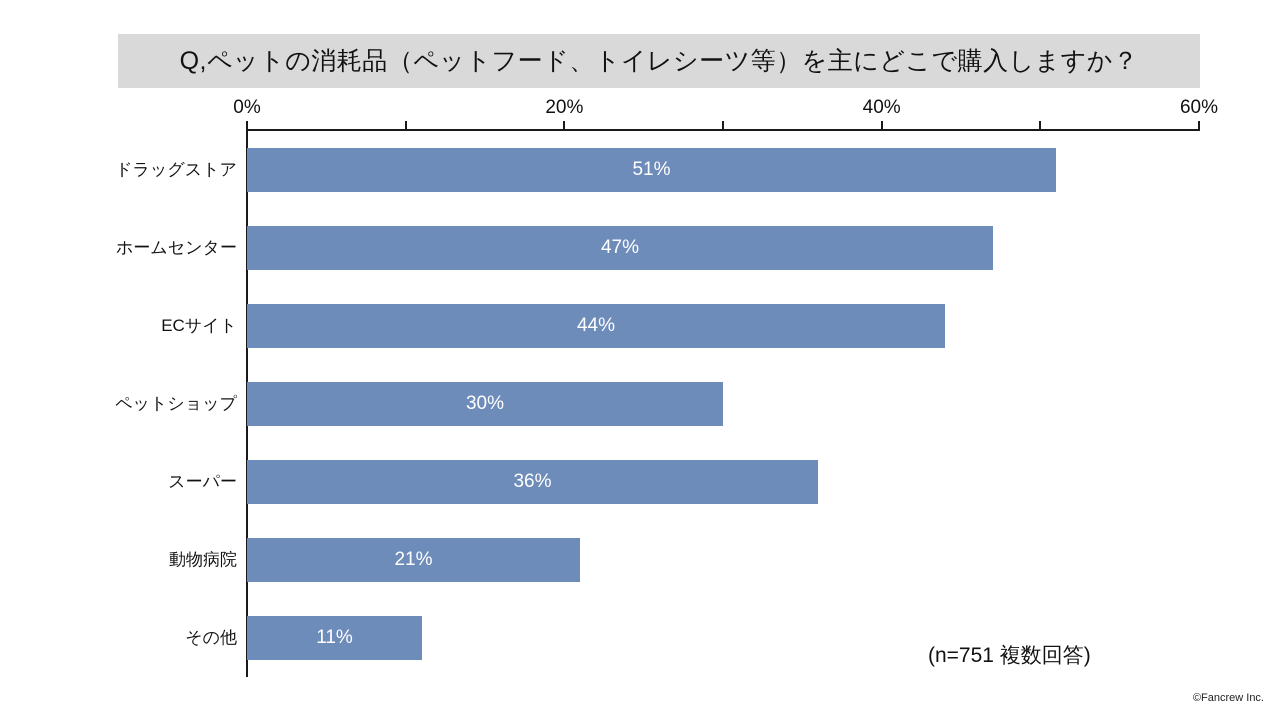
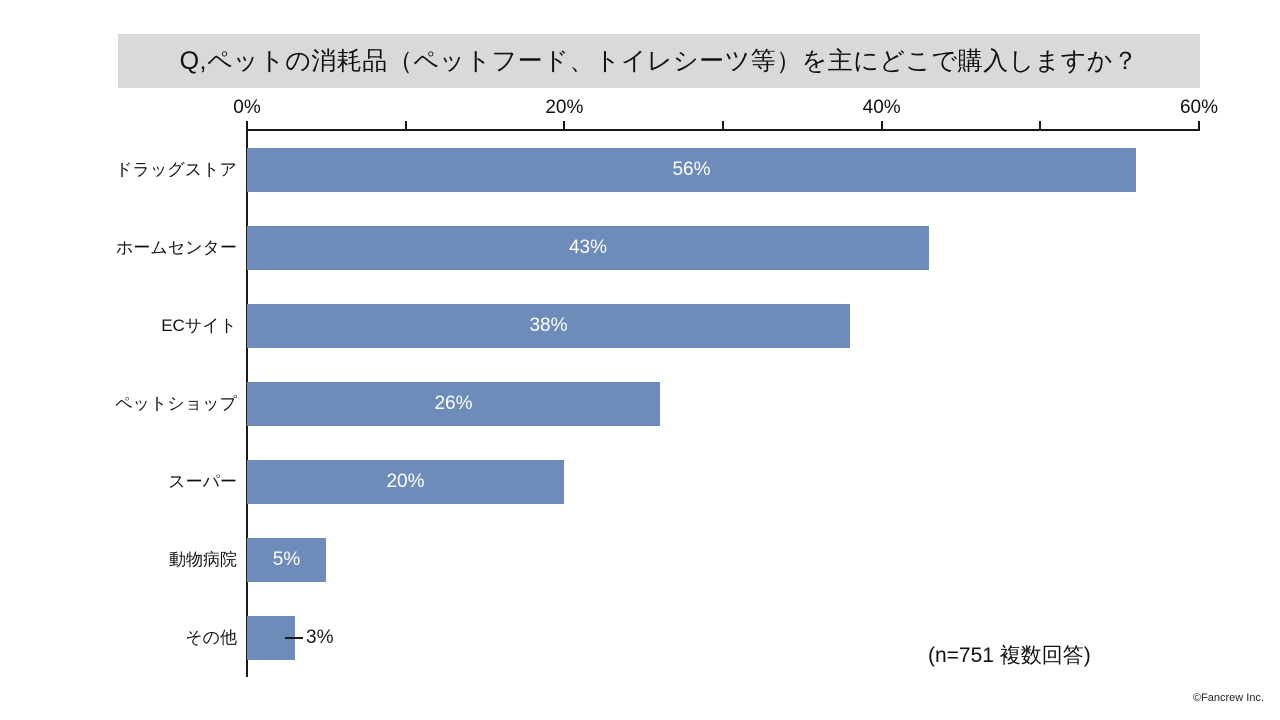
ドラッグストア: 51% -> 56%
ホームセンター: 47% -> 43%
ECサイト: 44% -> 38%
ペットショップ: 30% -> 26%
スーパー: 36% -> 20%
動物病院: 21% -> 5%
その他: 11% -> 3%
